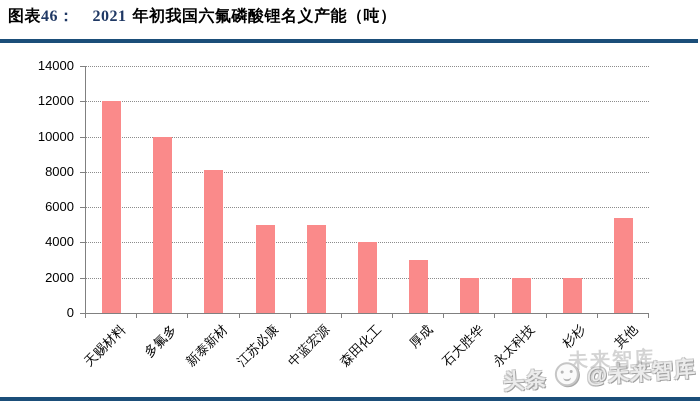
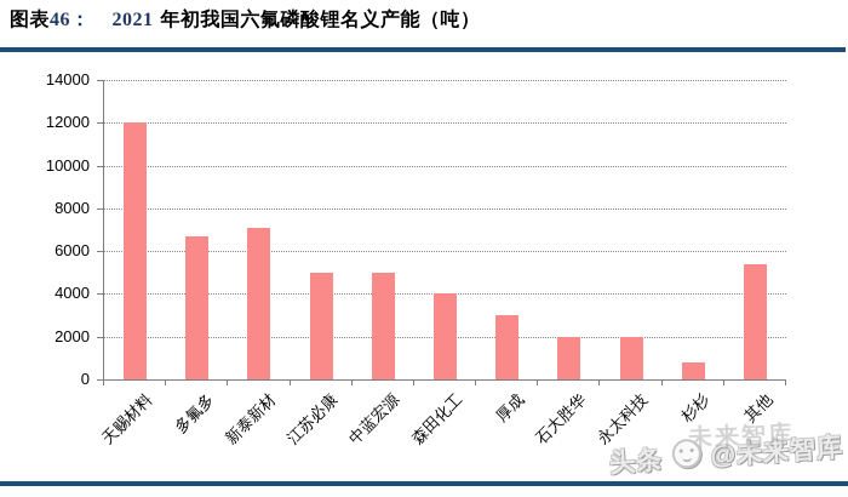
多氟多: 10000 -> 6700
新泰新材: 8100 -> 7100
杉杉: 2000 -> 800
